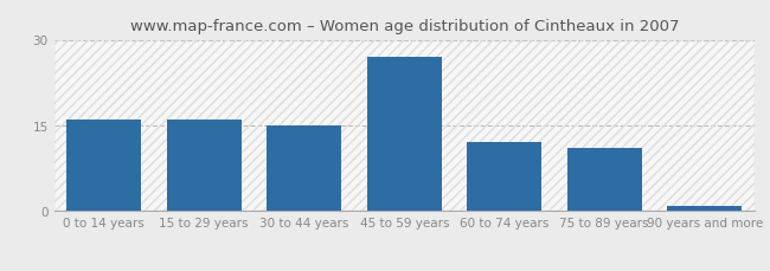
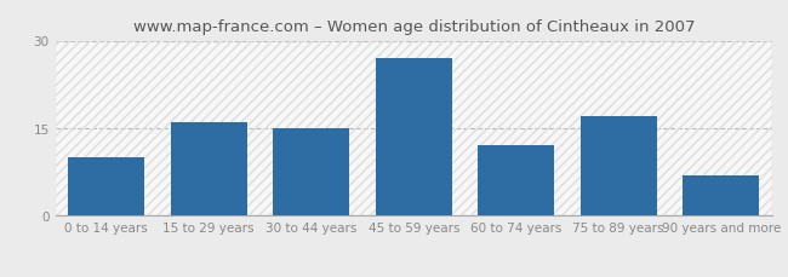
0 to 14 years: 16 -> 10
75 to 89 years: 11 -> 17
90 years and more: 1 -> 7
